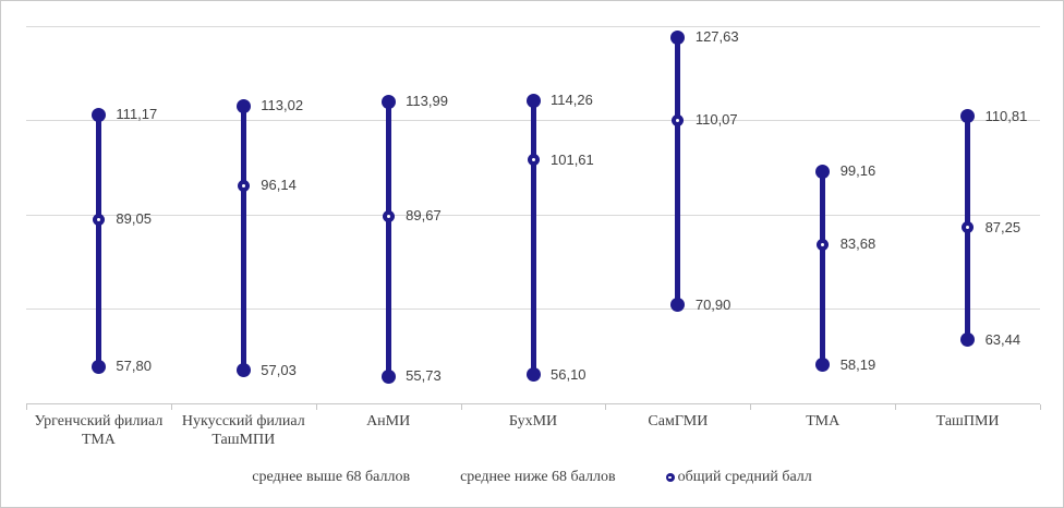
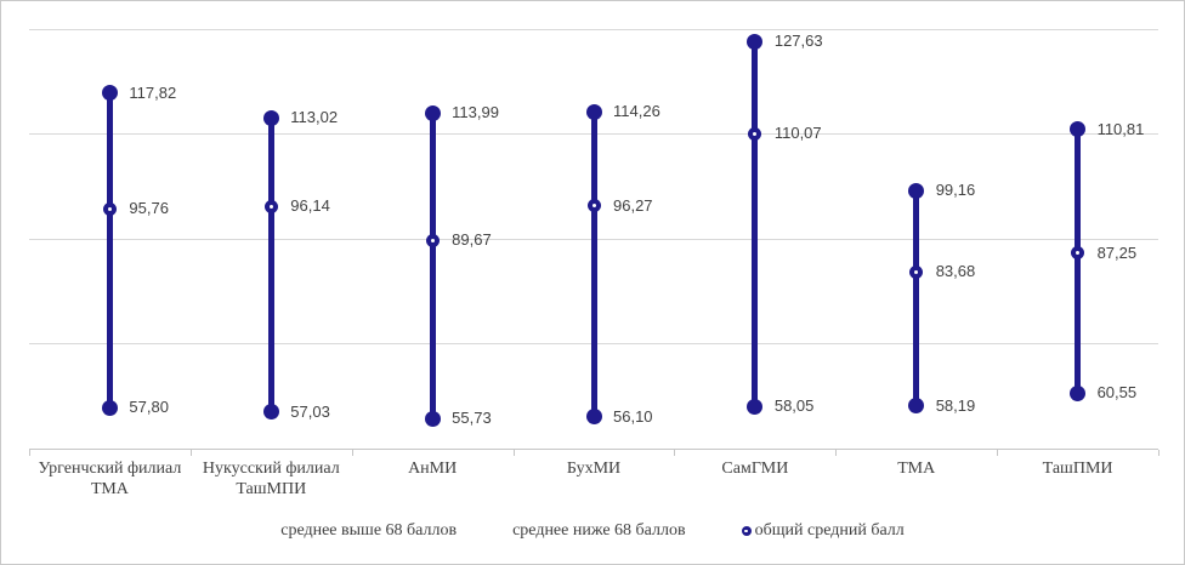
среднее выше 68 баллов/Ургенчский филиал ТМА: 111,17 -> 117,82
общий средний балл/Ургенчский филиал ТМА: 89,05 -> 95,76
общий средний балл/БухМИ: 101,61 -> 96,27
среднее ниже 68 баллов/СамГМИ: 70,90 -> 58,05
среднее ниже 68 баллов/ТашПМИ: 63,44 -> 60,55
